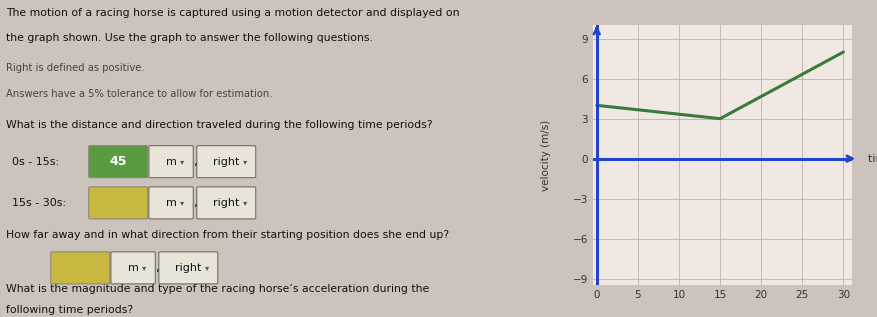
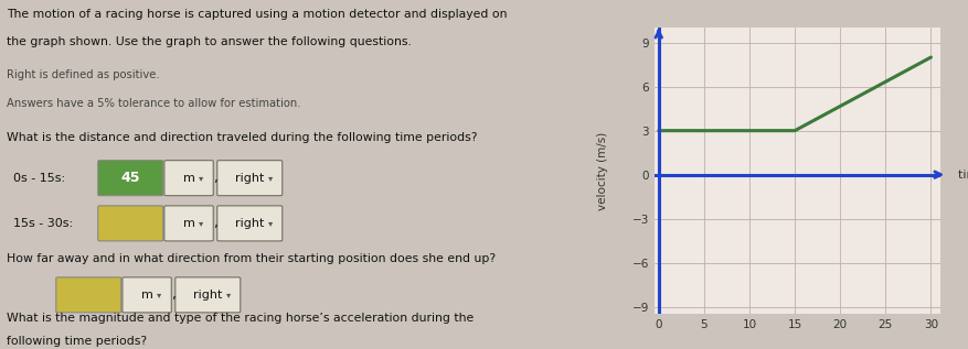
0: 4 -> 3
